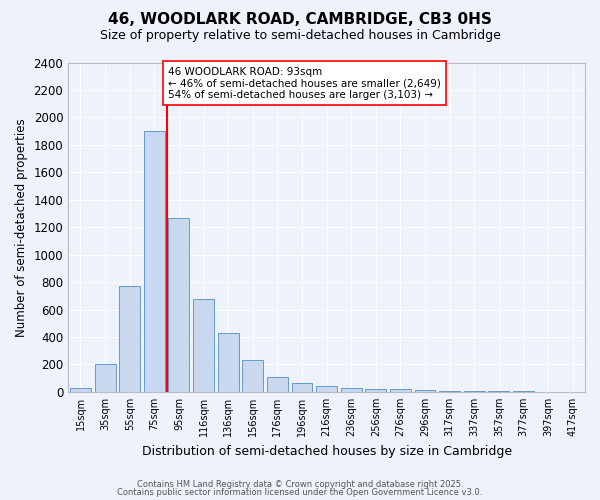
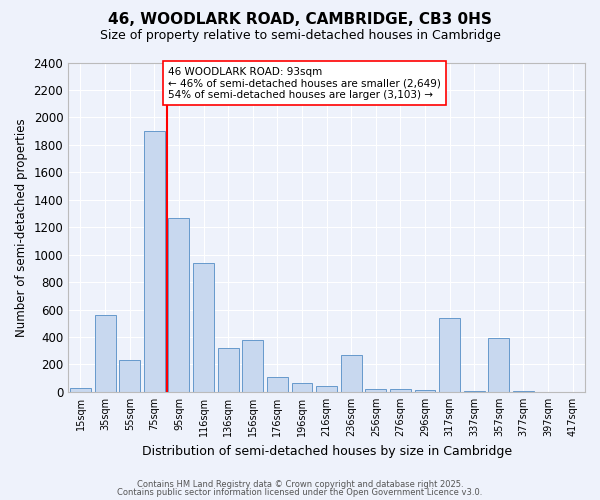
35sqm: 200 -> 560
55sqm: 770 -> 230
116sqm: 680 -> 940
136sqm: 430 -> 320
156sqm: 230 -> 380
236sqm: 30 -> 270
317sqm: 10 -> 540
357sqm: 0 -> 390
